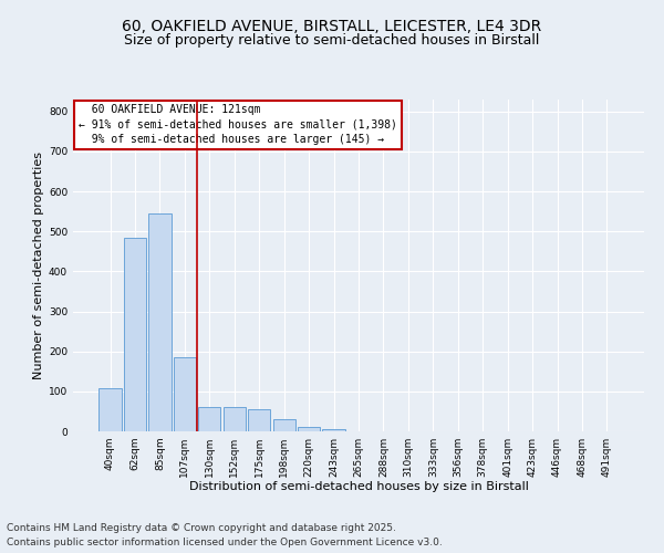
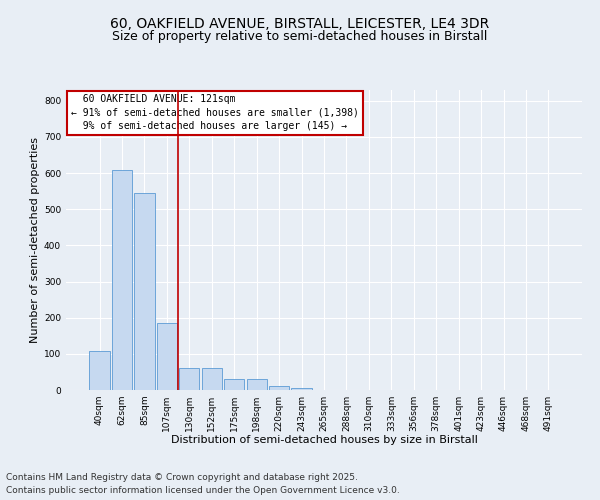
62sqm: 485 -> 610
175sqm: 55 -> 30
